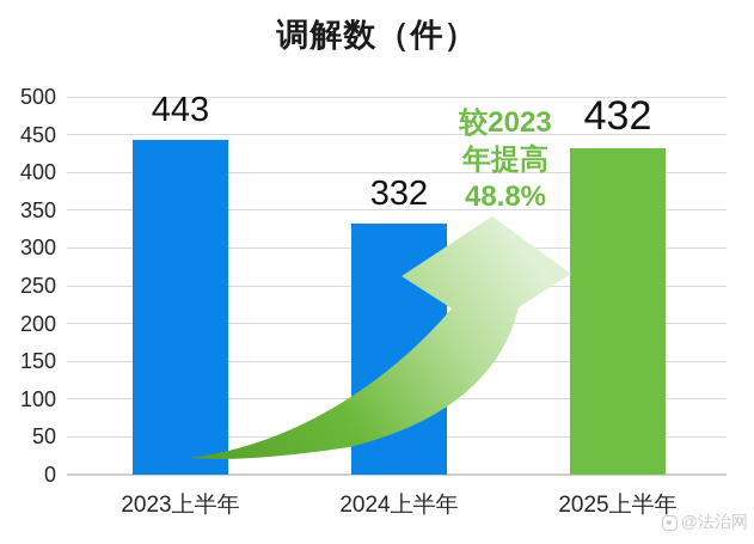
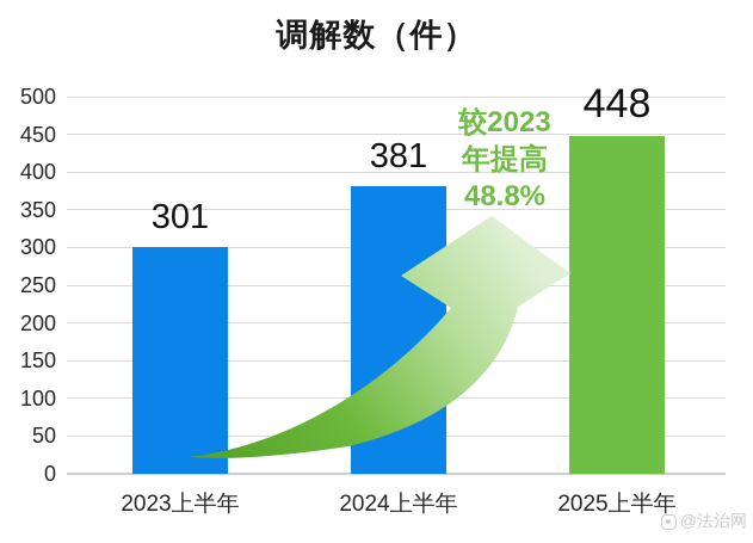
2023上半年: 443 -> 301
2024上半年: 332 -> 381
2025上半年: 432 -> 448
